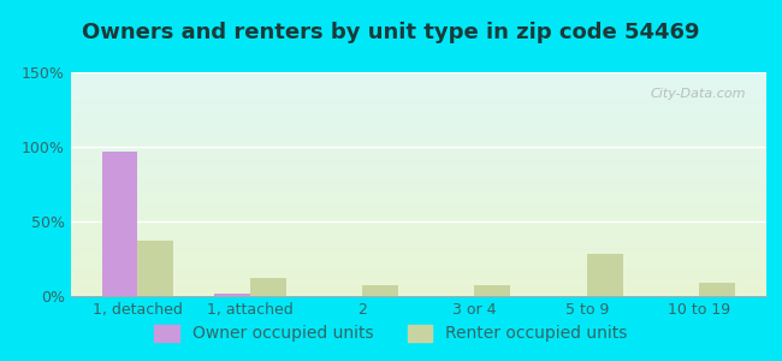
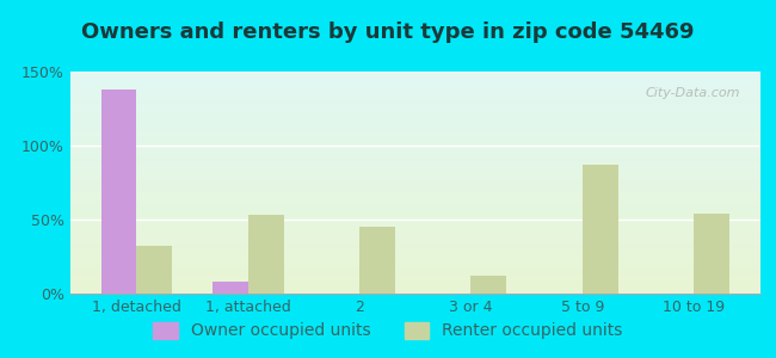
Owner occupied units/1, detached: 97% -> 138%
Renter occupied units/1, detached: 37% -> 32%
Owner occupied units/1, attached: 2% -> 8%
Renter occupied units/1, attached: 12% -> 53%
Renter occupied units/2: 7% -> 45%
Renter occupied units/3 or 4: 7% -> 12%
Renter occupied units/5 to 9: 28% -> 87%
Renter occupied units/10 to 19: 9% -> 54%
